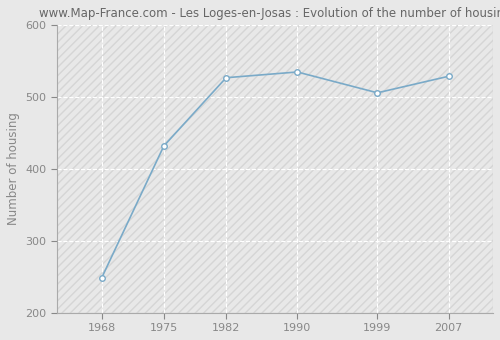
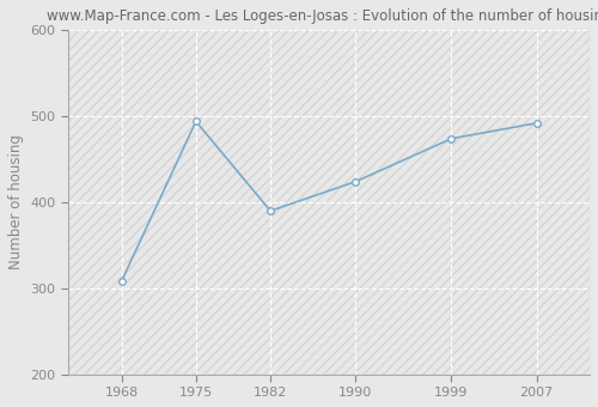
1968: 248 -> 308
1975: 432 -> 494
1982: 527 -> 390
1990: 535 -> 424
1999: 506 -> 474
2007: 529 -> 492
